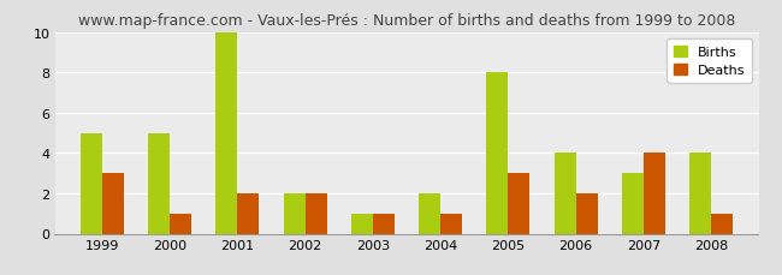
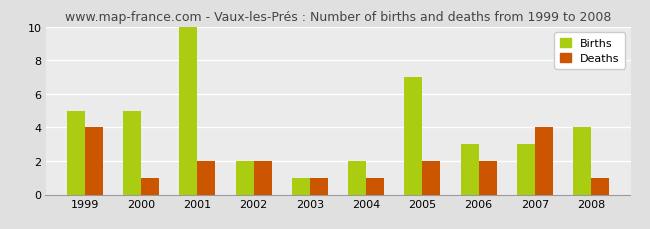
Deaths/1999: 3 -> 4
Births/2005: 8 -> 7
Deaths/2005: 3 -> 2
Births/2006: 4 -> 3
